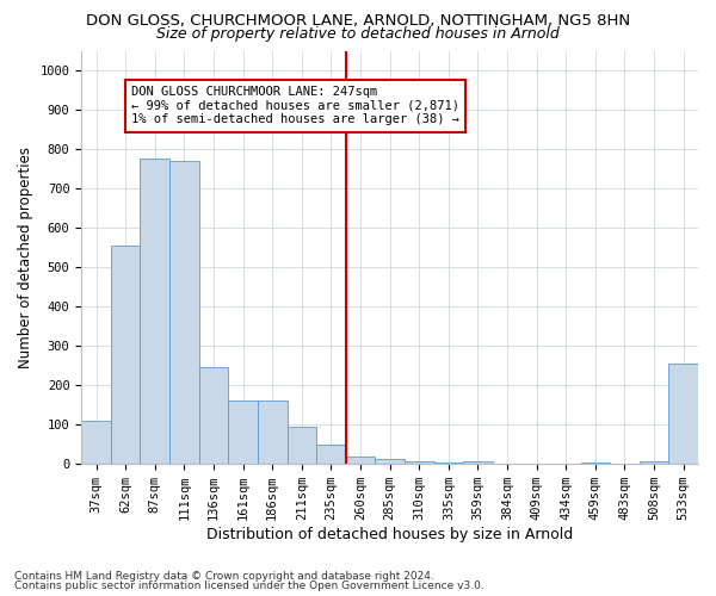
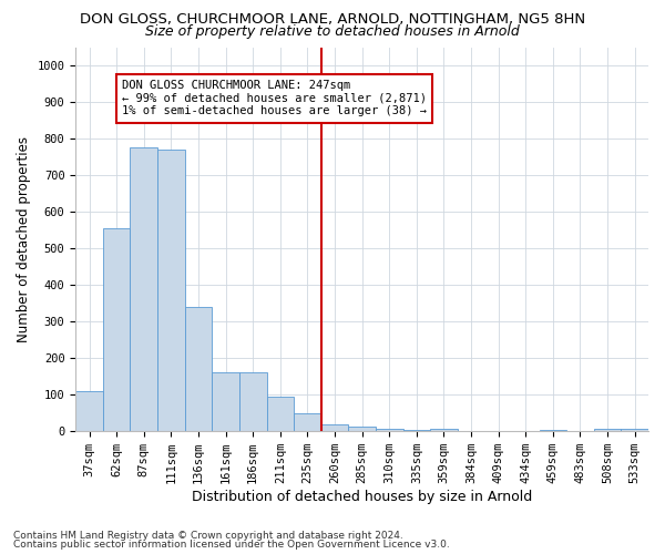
136sqm: 245 -> 340
533sqm: 255 -> 8
